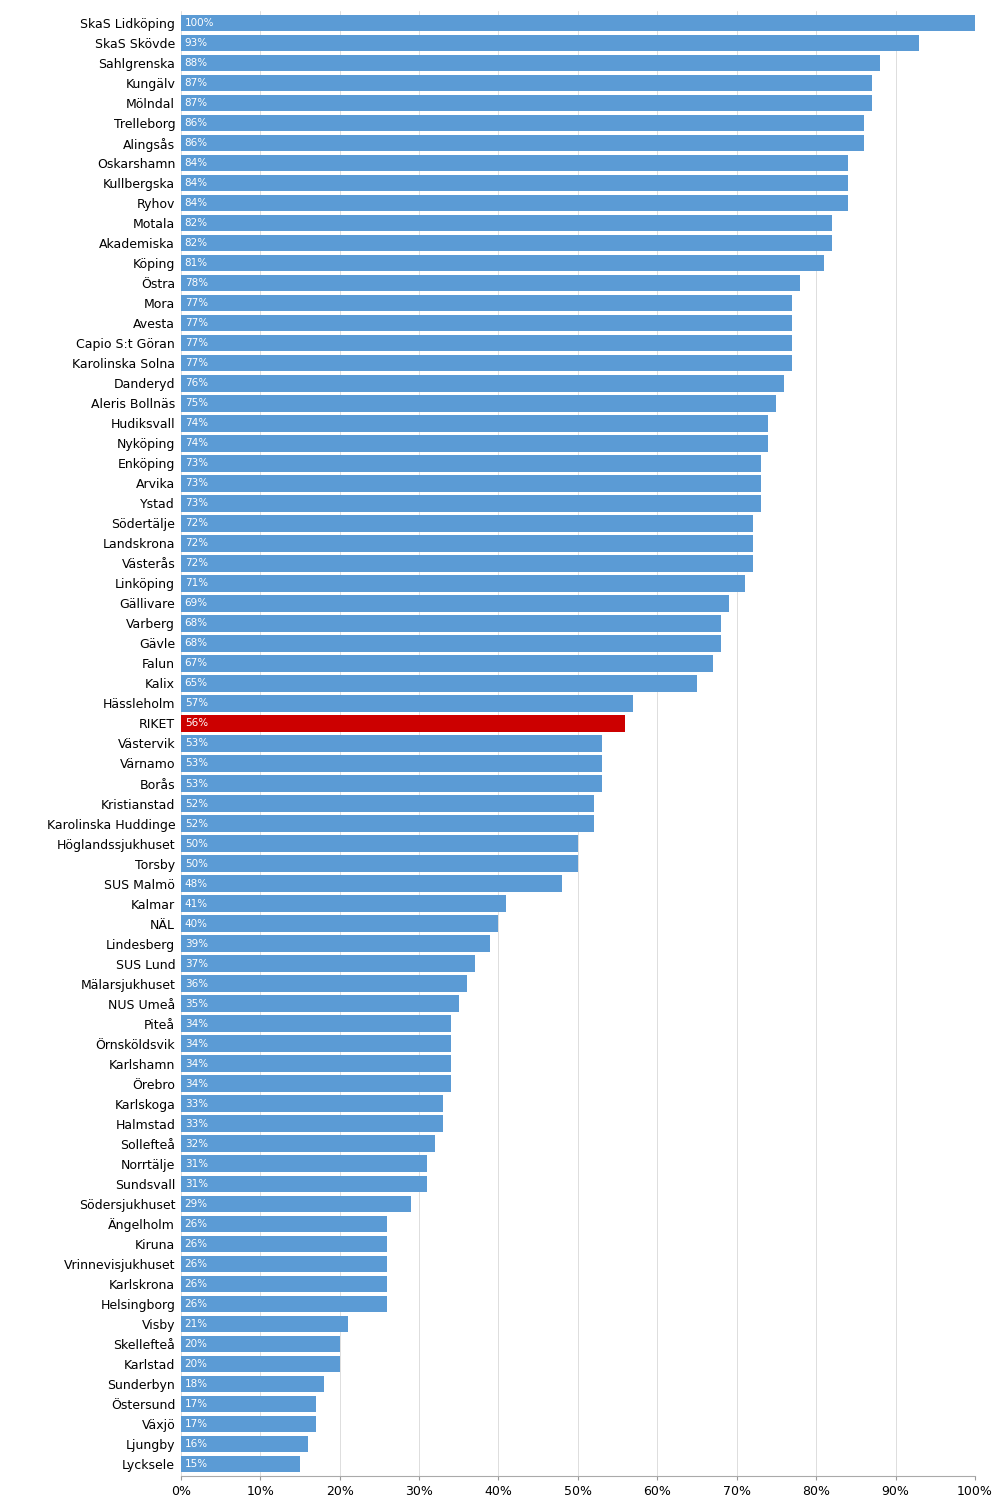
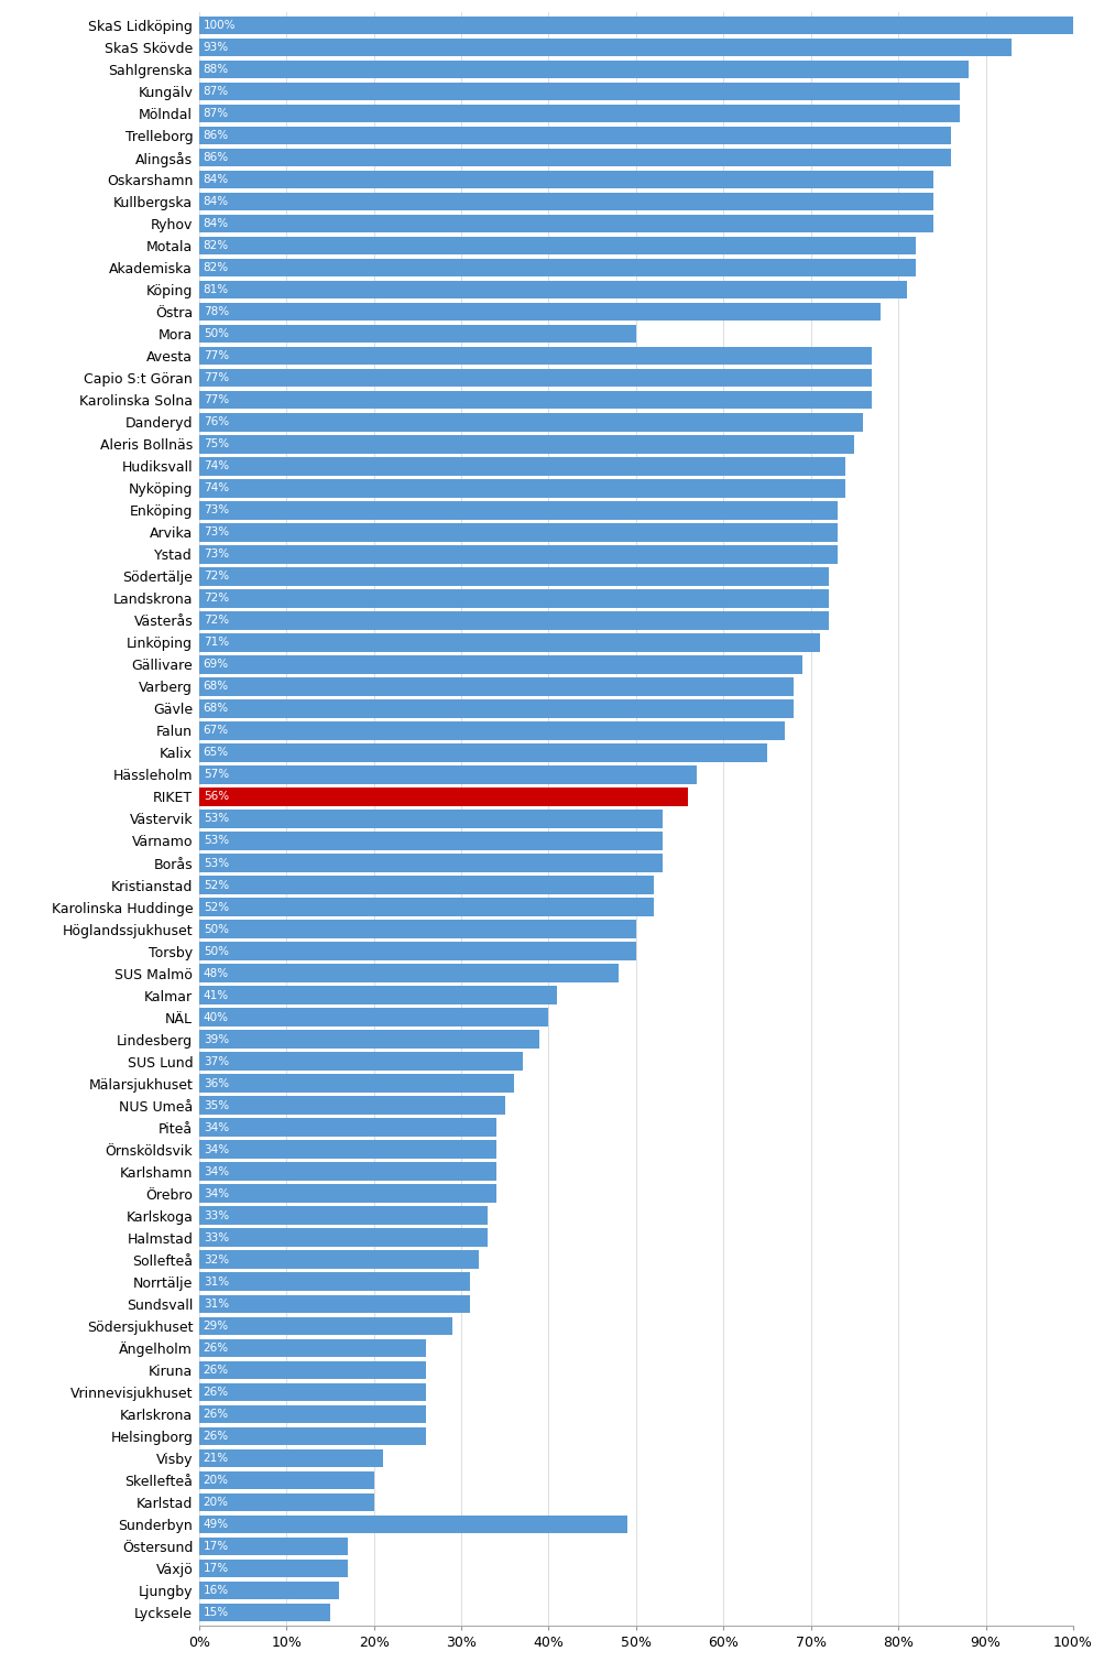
Mora: 77% -> 50%
Sunderbyn: 18% -> 49%
